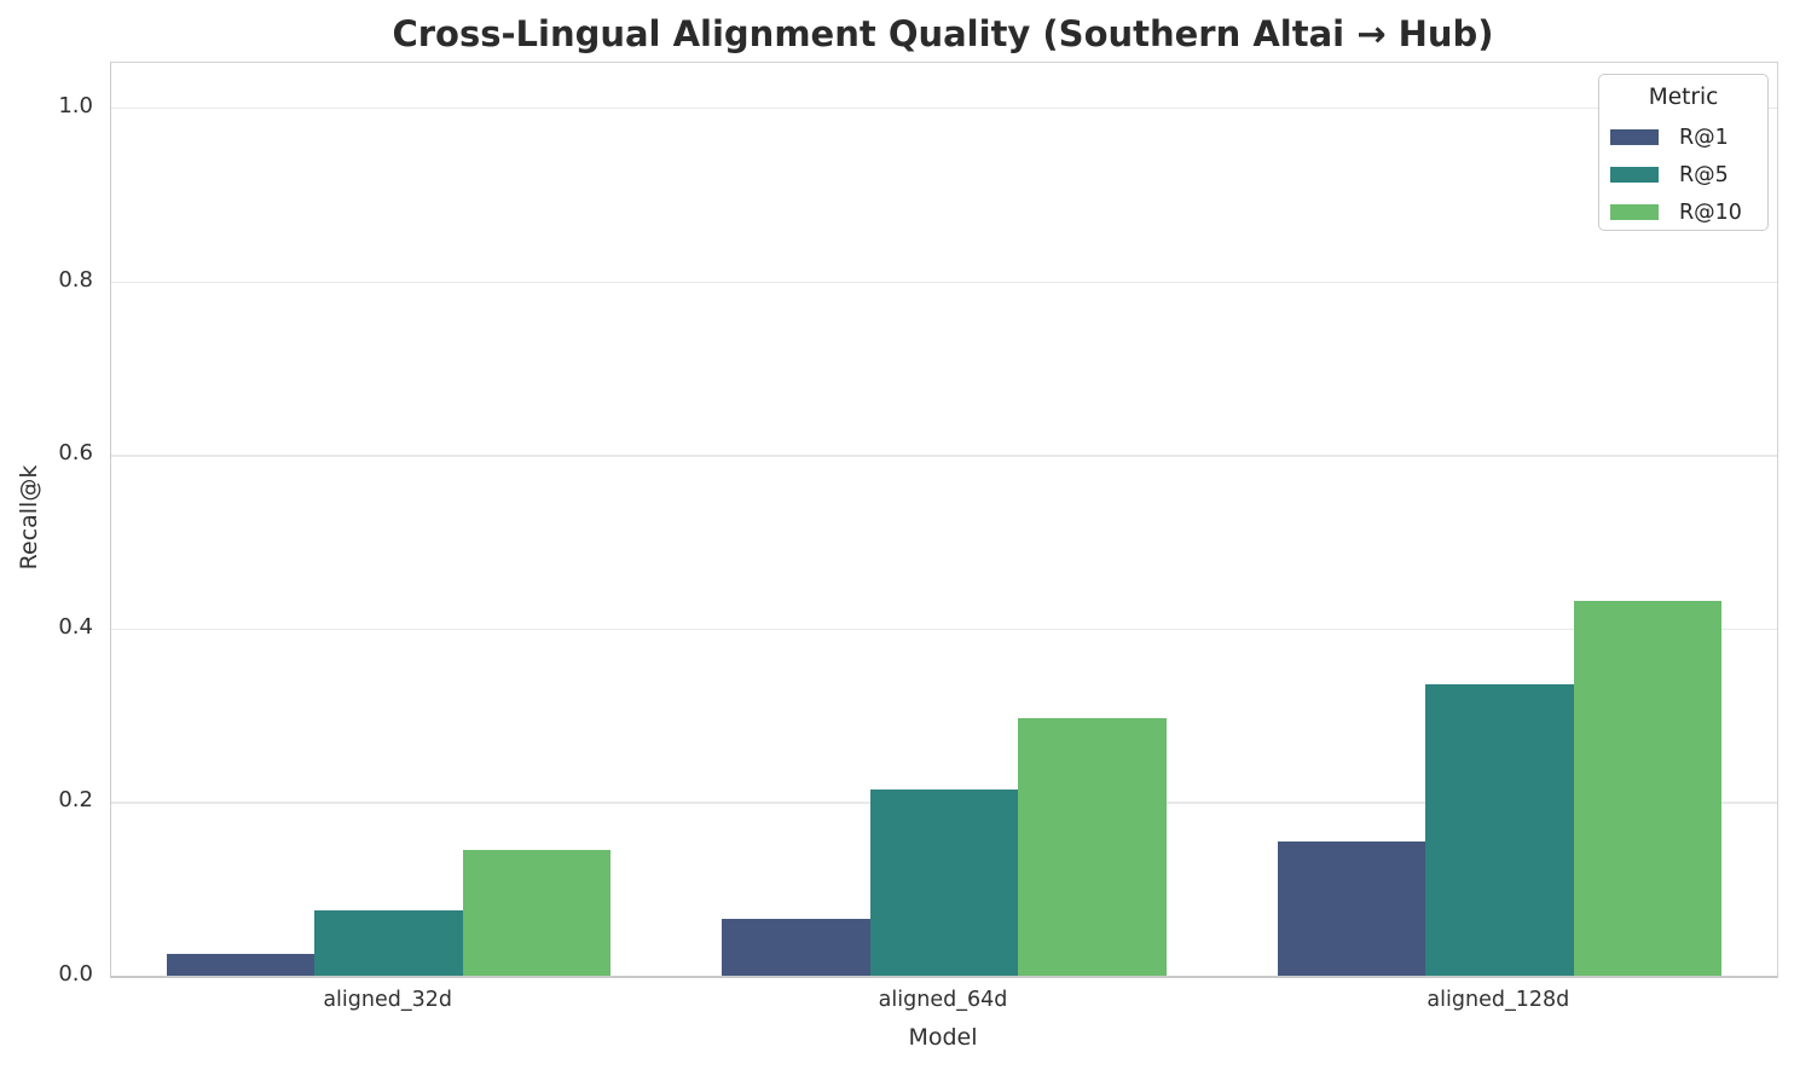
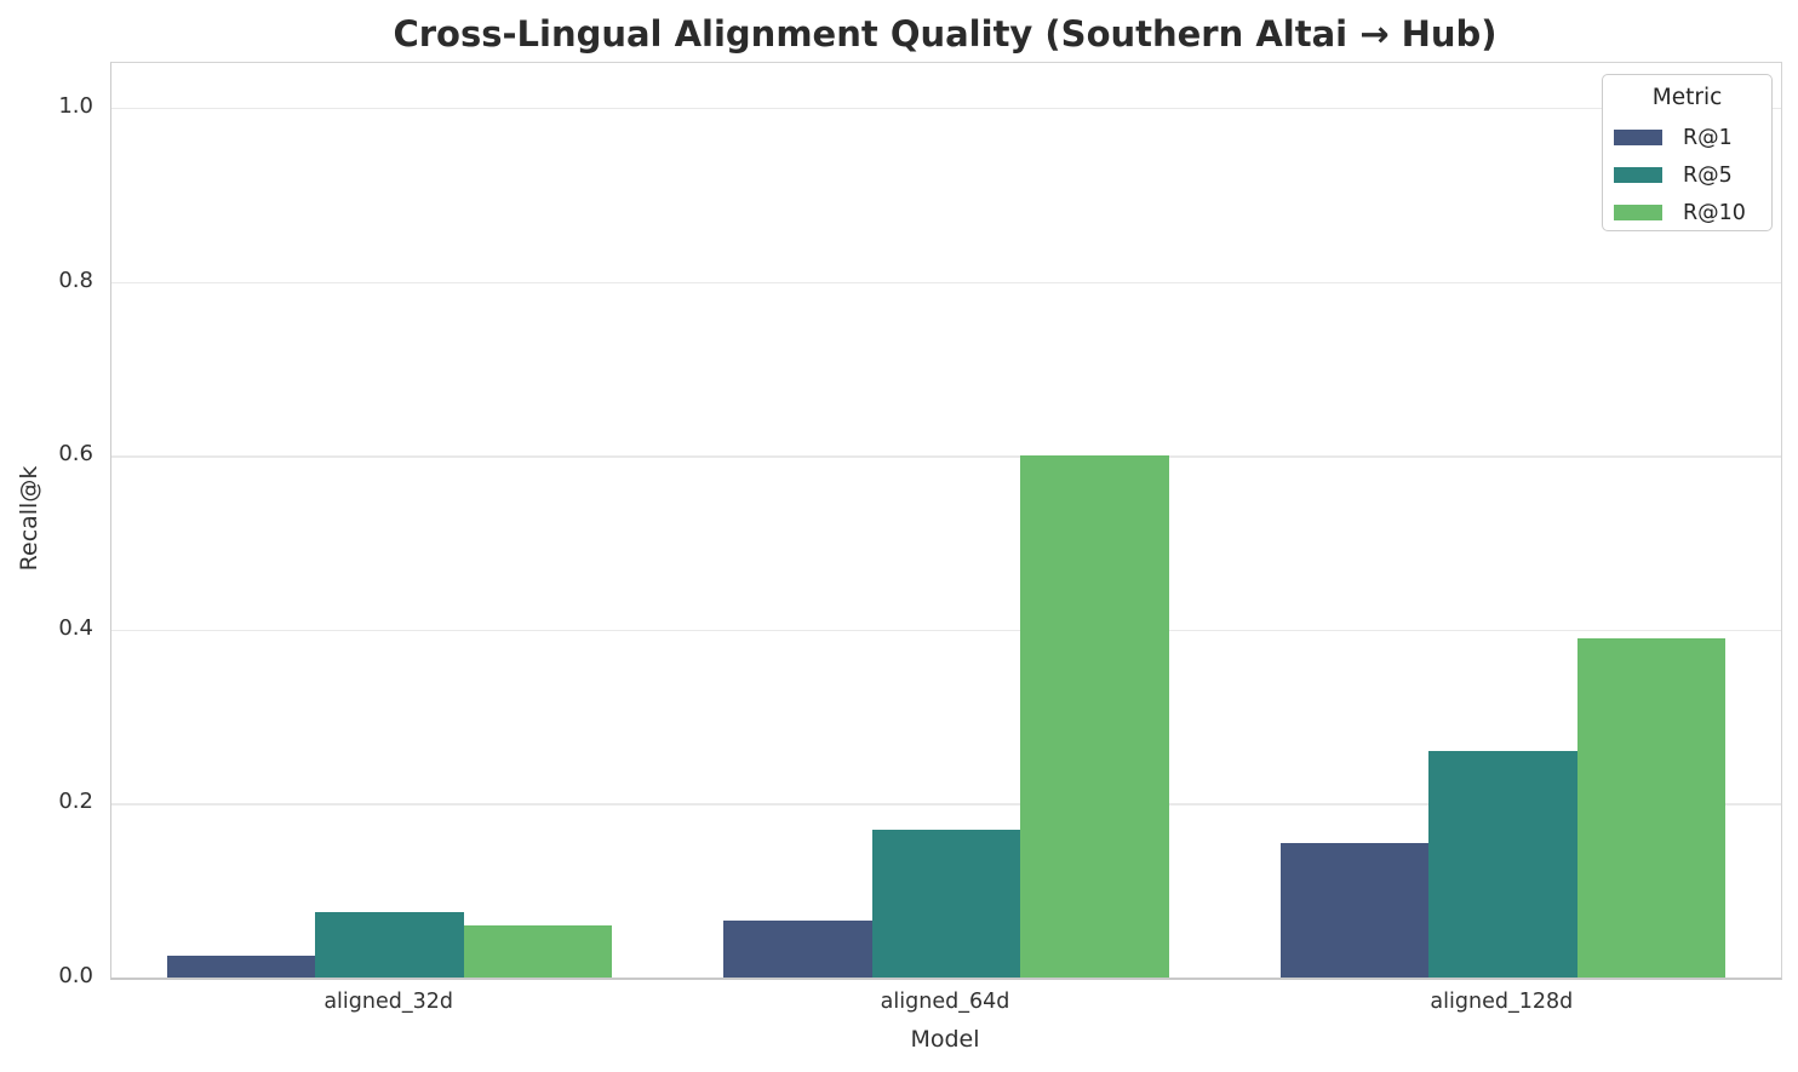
R@10/aligned_32d: 0.14 -> 0.06
R@5/aligned_64d: 0.21 -> 0.17
R@10/aligned_64d: 0.30 -> 0.60
R@5/aligned_128d: 0.34 -> 0.26
R@10/aligned_128d: 0.43 -> 0.39
